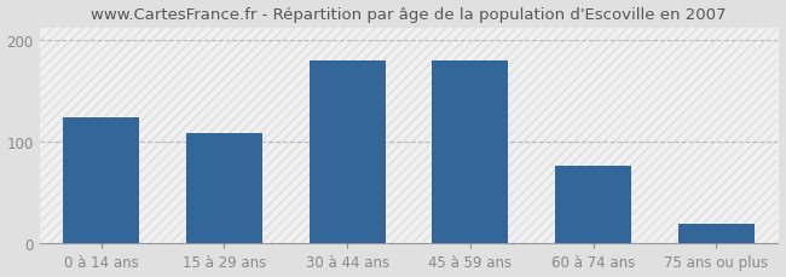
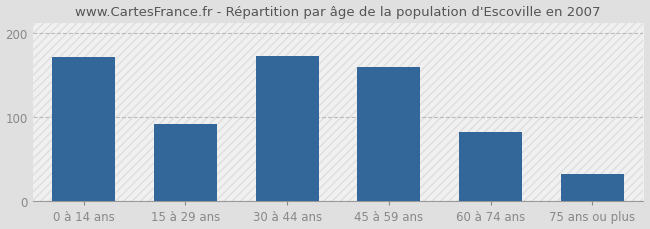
0 à 14 ans: 124 -> 172
15 à 29 ans: 108 -> 92
30 à 44 ans: 180 -> 173
45 à 59 ans: 180 -> 160
60 à 74 ans: 76 -> 83
75 ans ou plus: 20 -> 33
